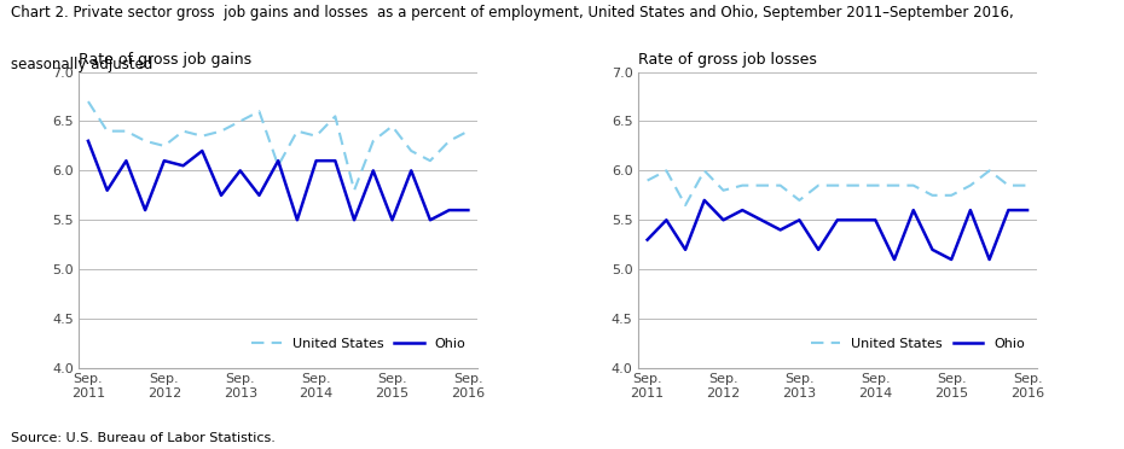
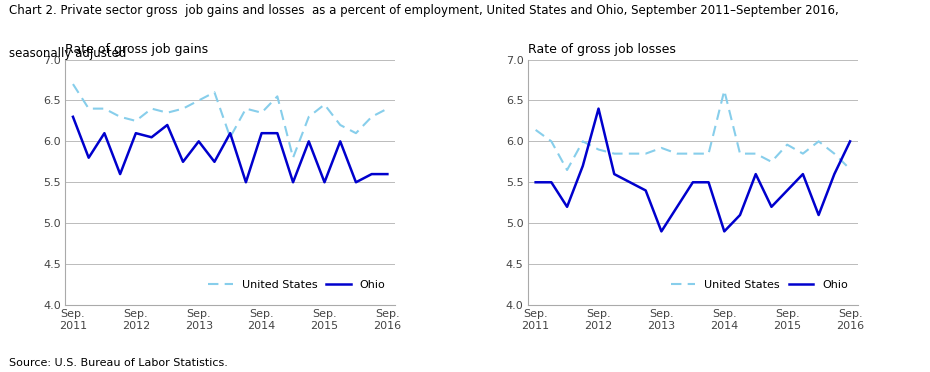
Rate of gross job losses/United States/Sep. 2011: 5.90 -> 6.14
Rate of gross job losses/Ohio/Sep. 2011: 5.3 -> 5.5
Rate of gross job losses/United States/Sep. 2012: 5.80 -> 5.90
Rate of gross job losses/Ohio/Sep. 2012: 5.5 -> 6.4
Rate of gross job losses/United States/Sep. 2013: 5.70 -> 5.92
Rate of gross job losses/Ohio/Sep. 2013: 5.5 -> 4.9
Rate of gross job losses/United States/Sep. 2014: 5.85 -> 6.62
Rate of gross job losses/Ohio/Sep. 2014: 5.5 -> 4.9
Rate of gross job losses/United States/Sep. 2015: 5.75 -> 5.96
Rate of gross job losses/Ohio/Sep. 2015: 5.1 -> 5.4
Rate of gross job losses/United States/Sep. 2016: 5.85 -> 5.66
Rate of gross job losses/Ohio/Sep. 2016: 5.6 -> 6.0
